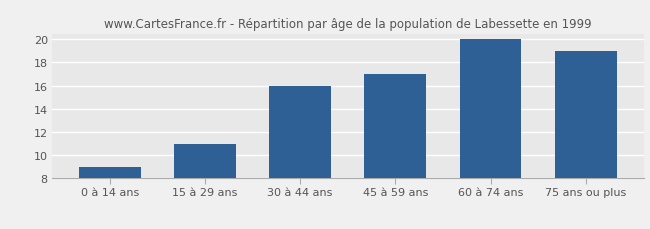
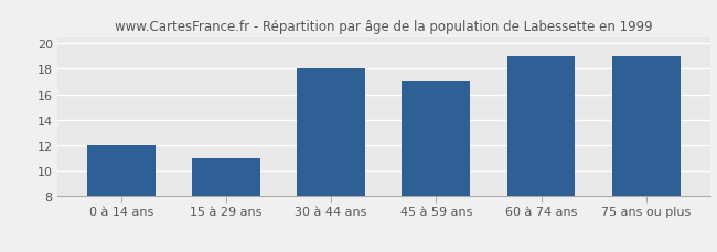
0 à 14 ans: 9 -> 12
30 à 44 ans: 16 -> 18
60 à 74 ans: 20 -> 19
